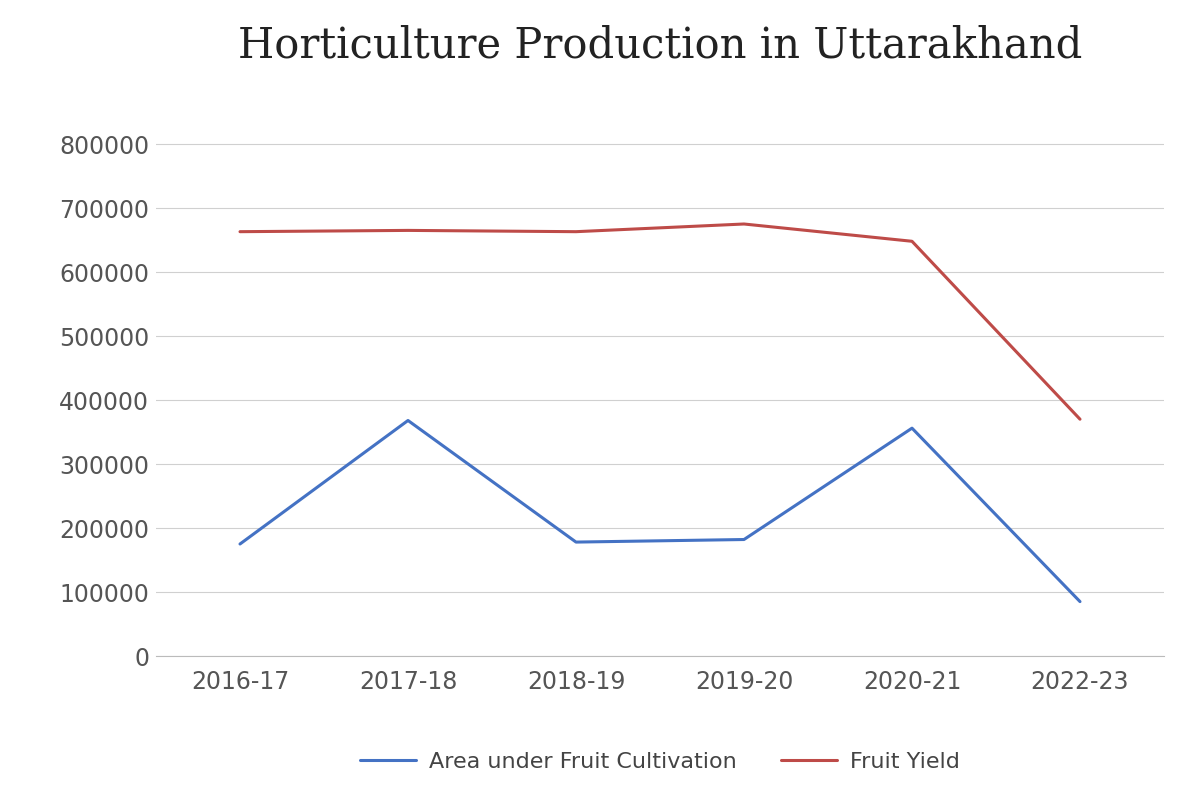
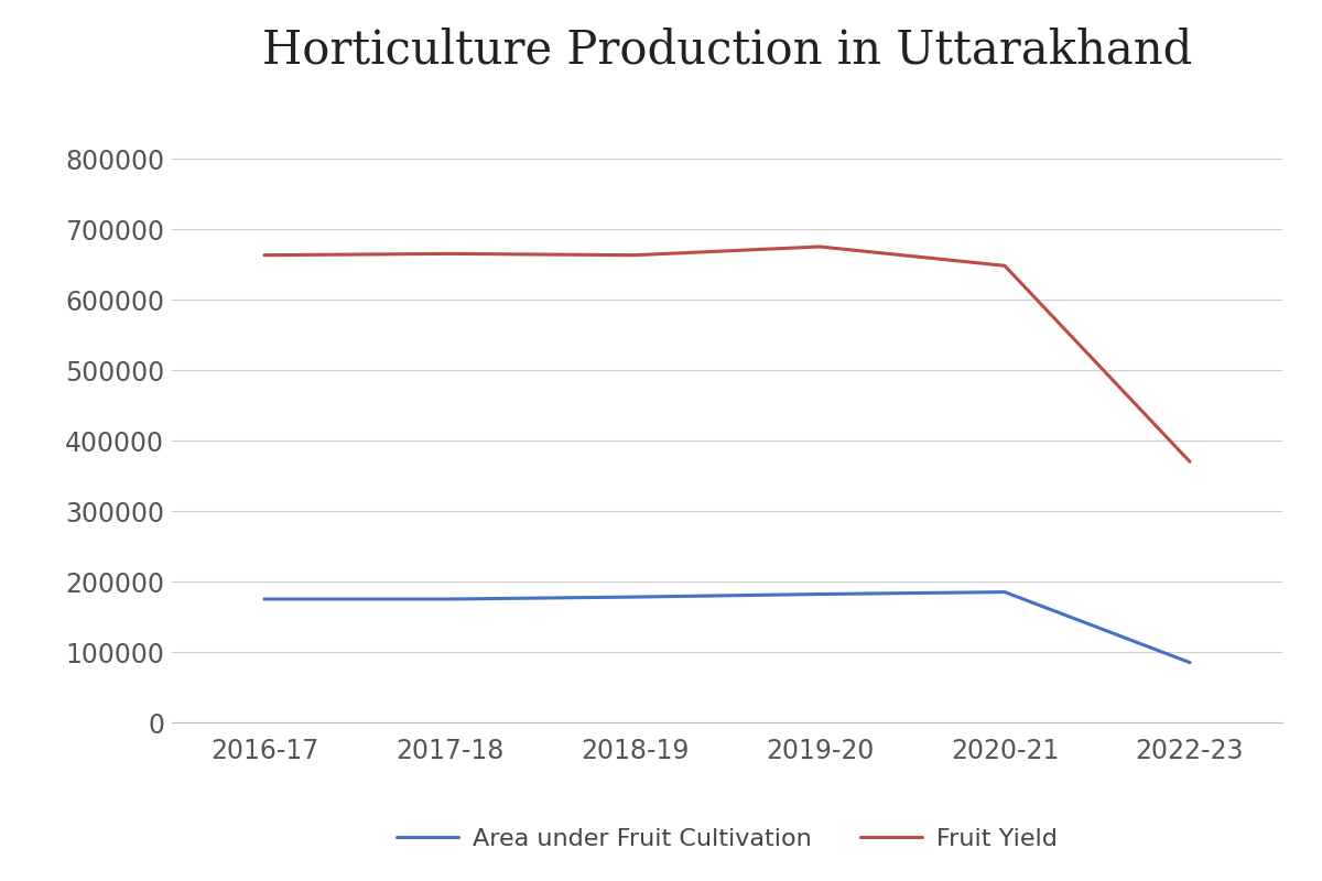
Area under Fruit Cultivation/2017-18: 368000 -> 175000
Area under Fruit Cultivation/2020-21: 356000 -> 185000
